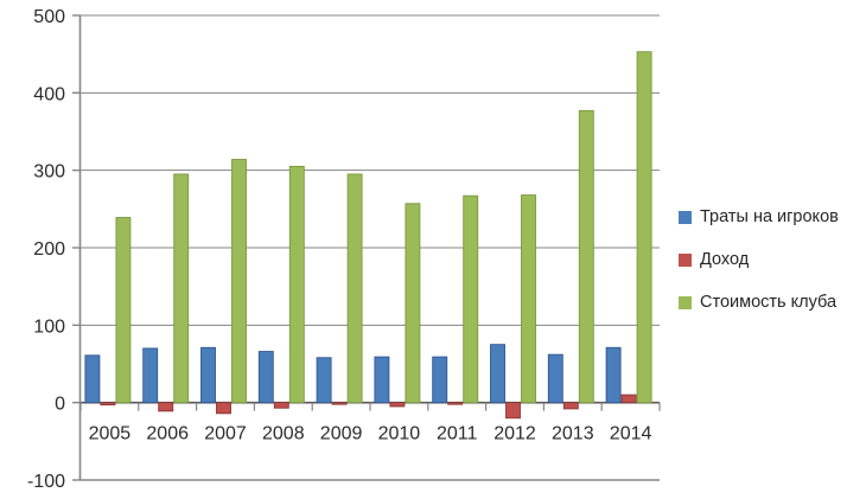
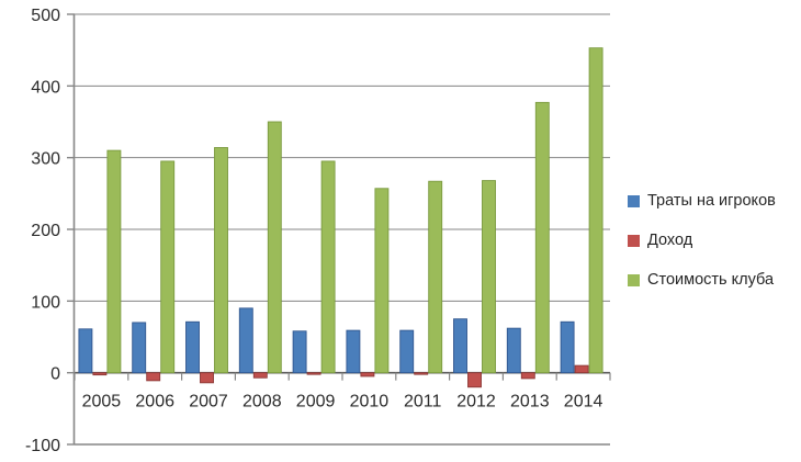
Стоимость клуба/2005: 240 -> 310
Траты на игроков/2008: 70 -> 90
Стоимость клуба/2008: 300 -> 350
